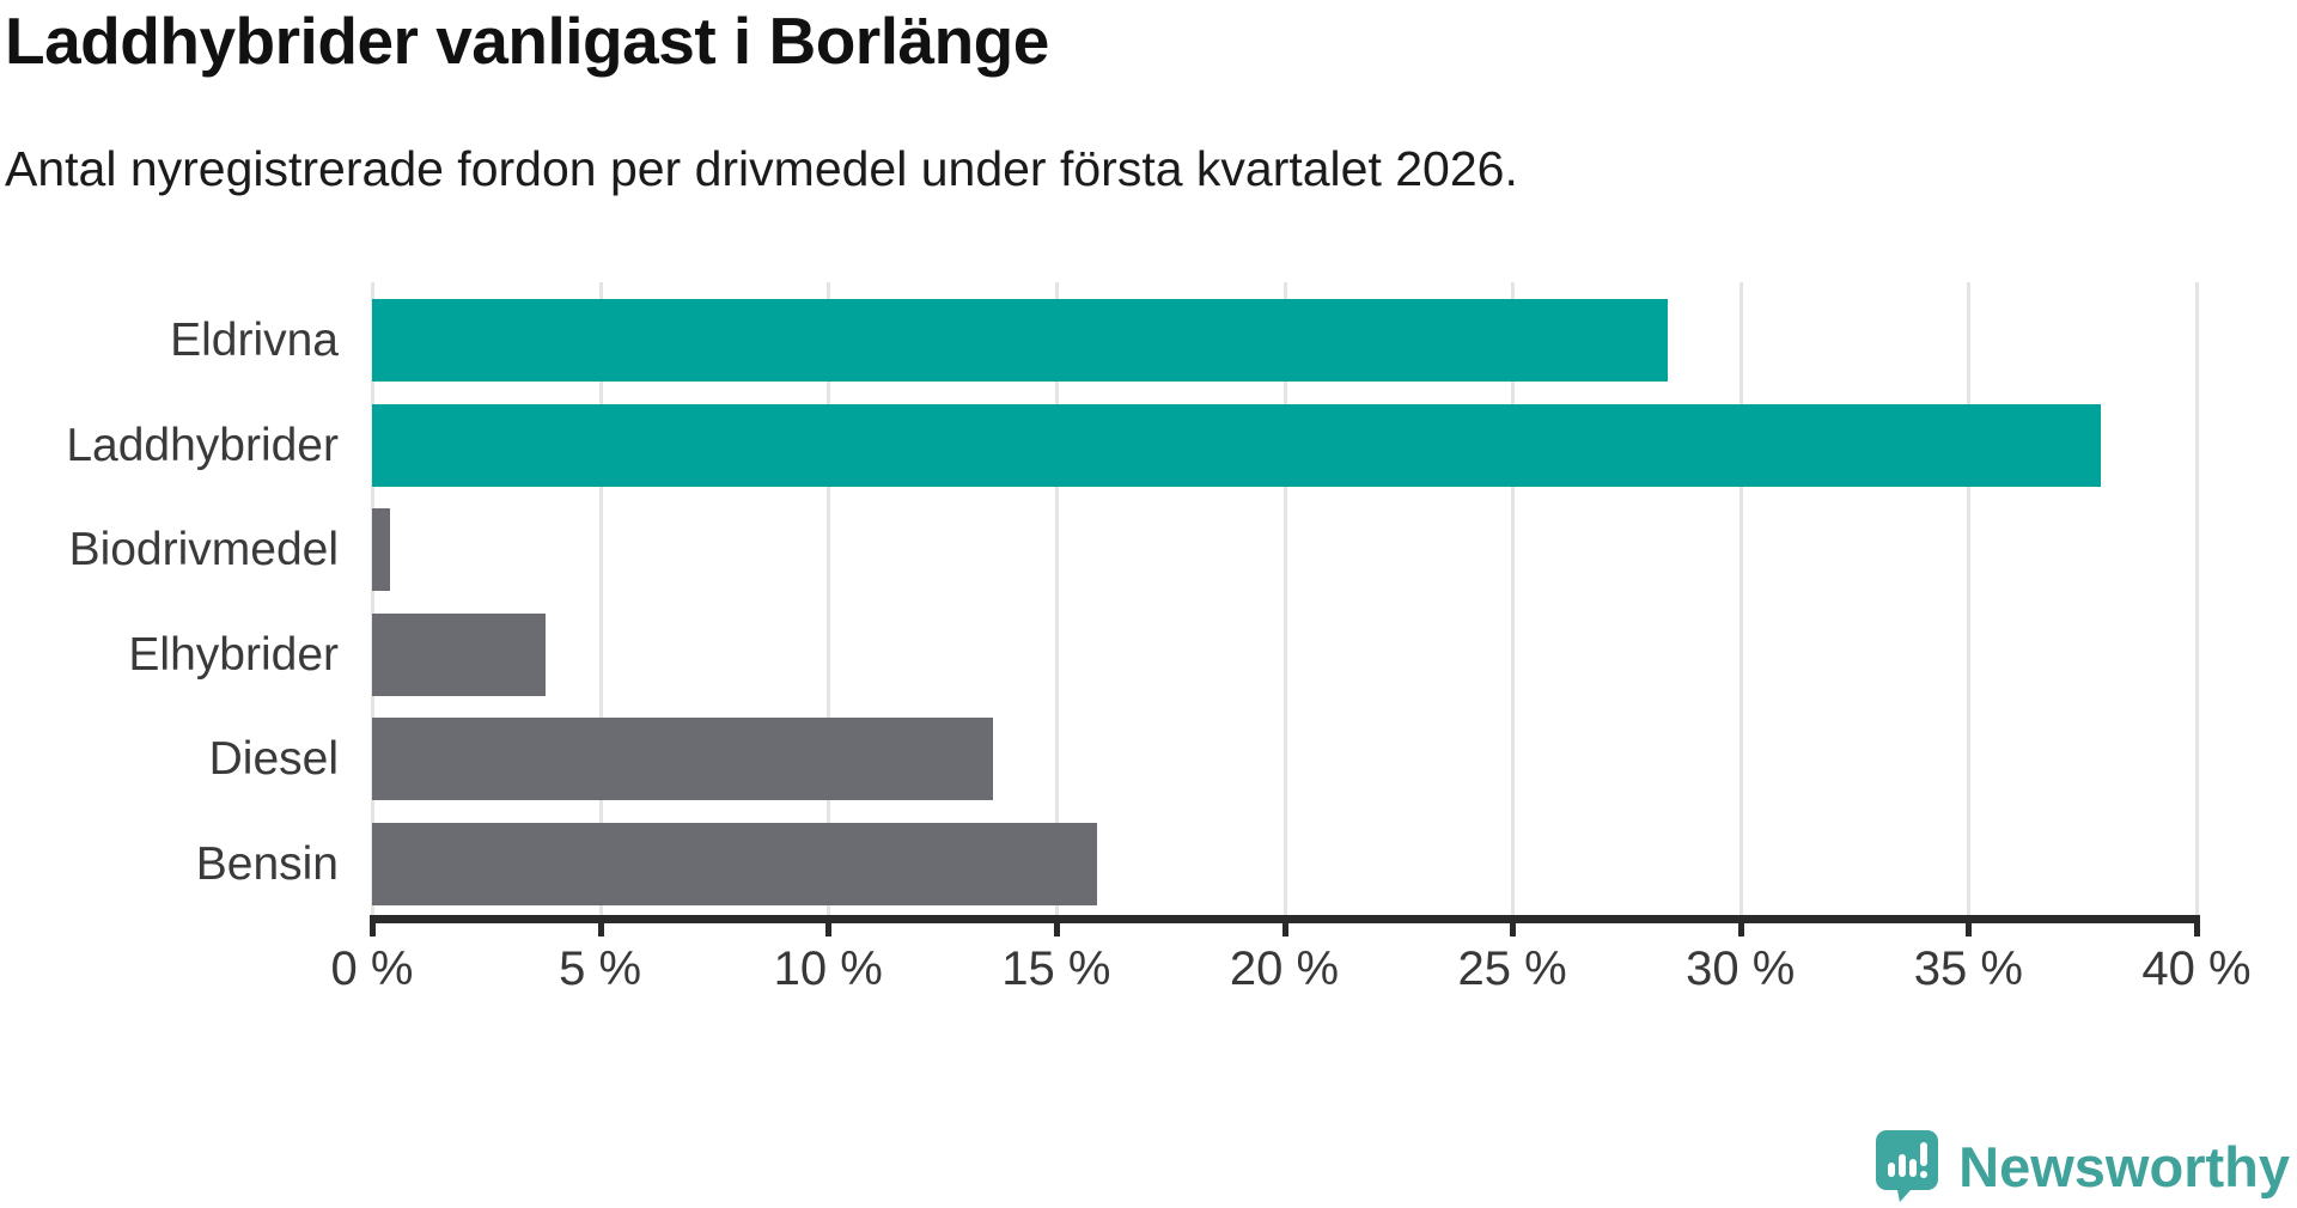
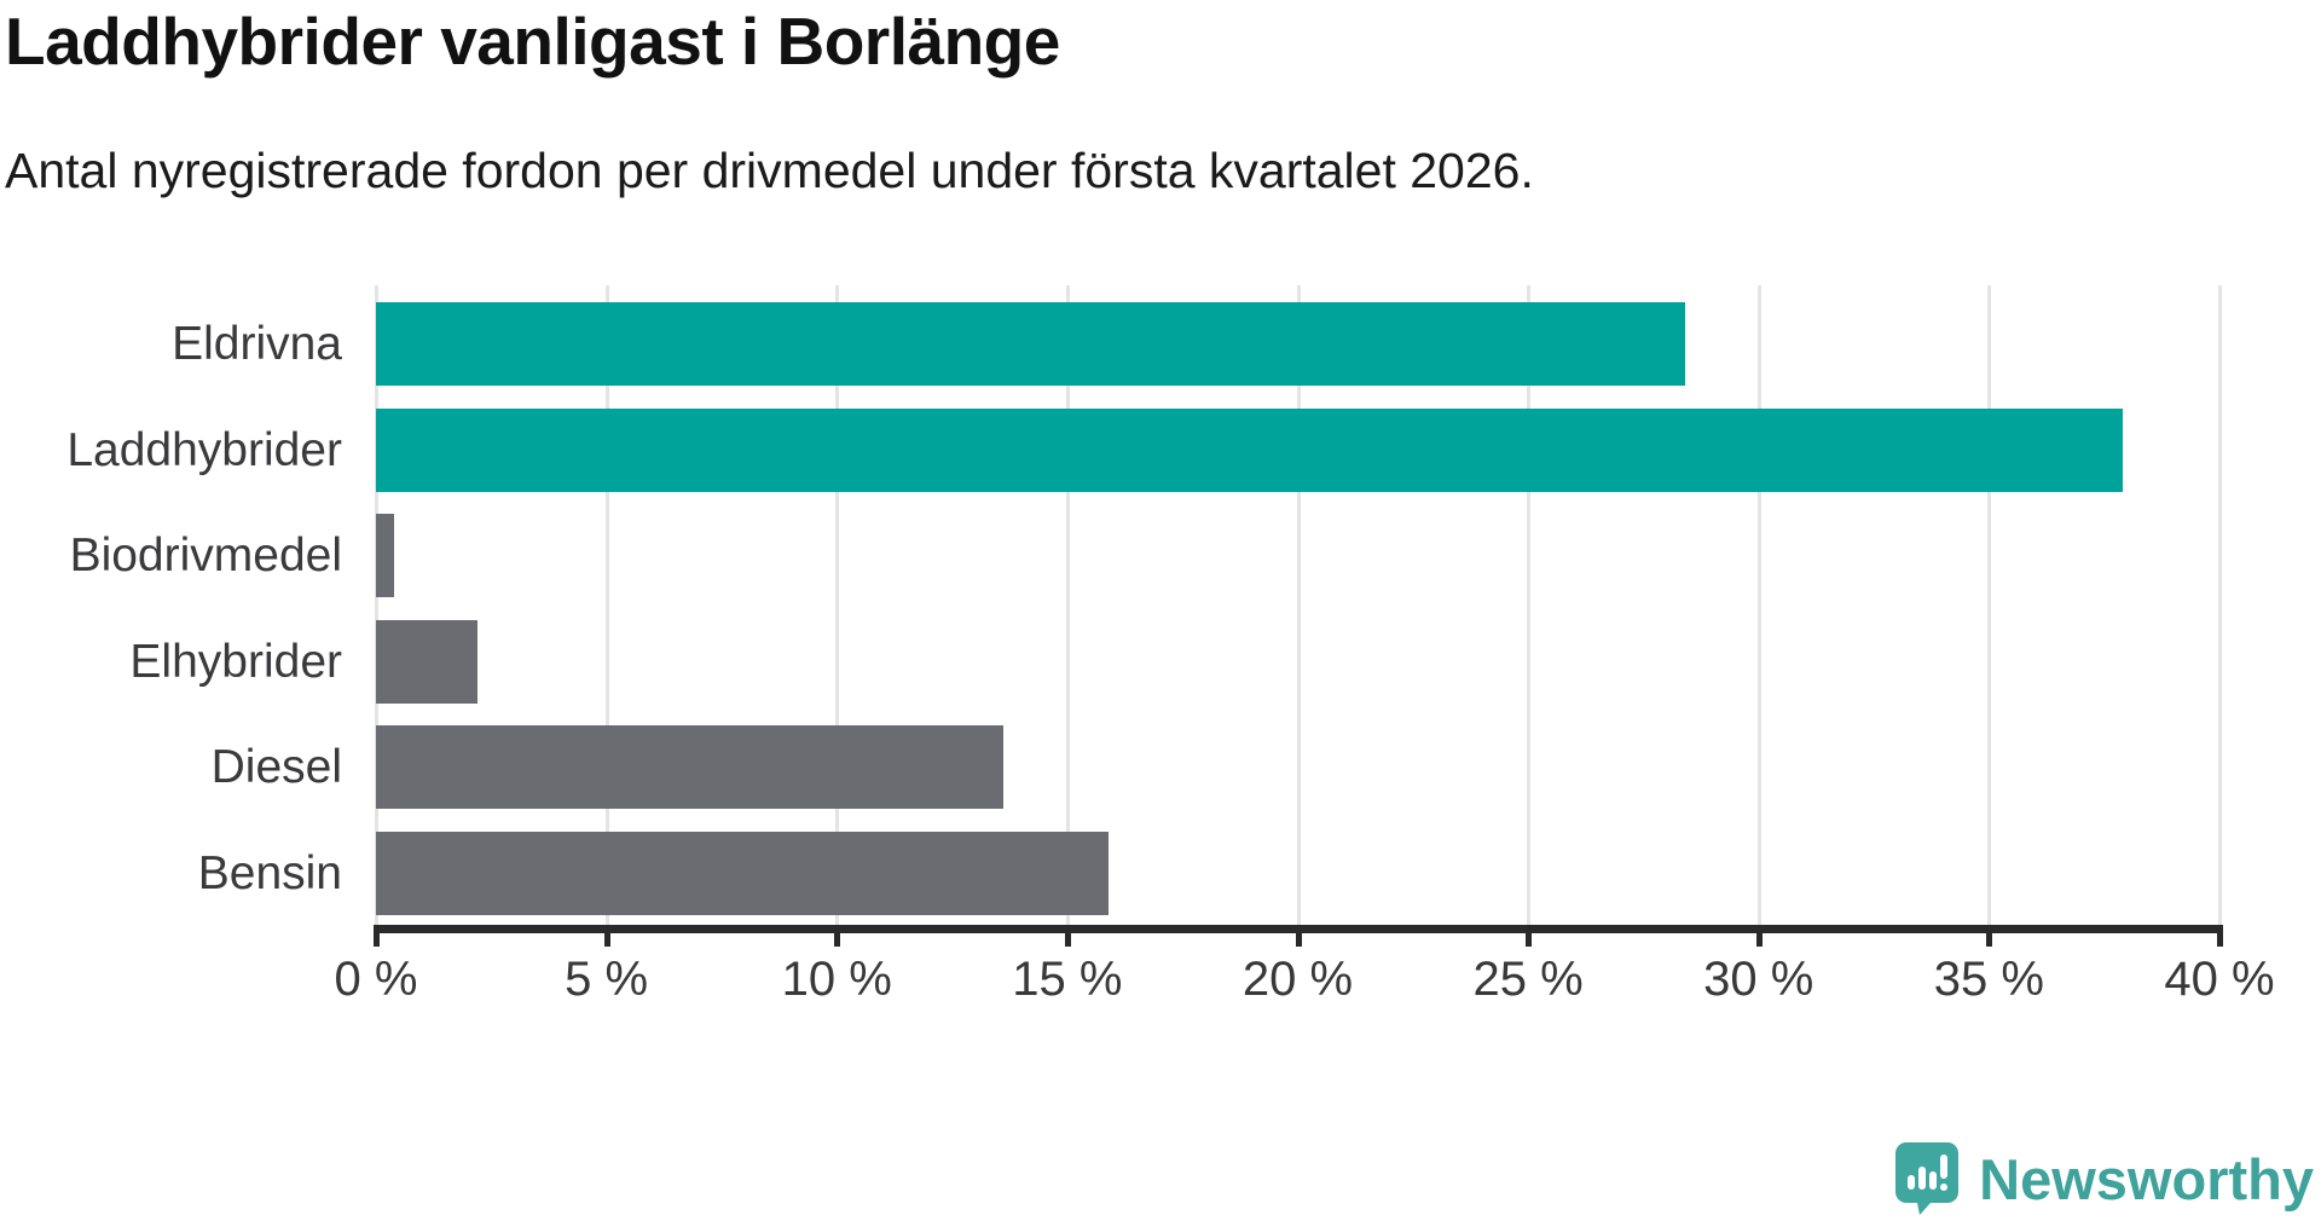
Elhybrider: 3.8% -> 2.2%
